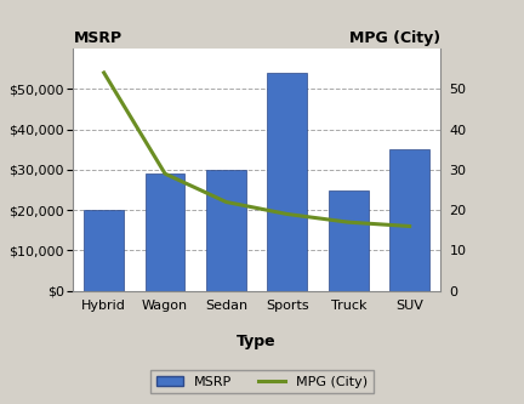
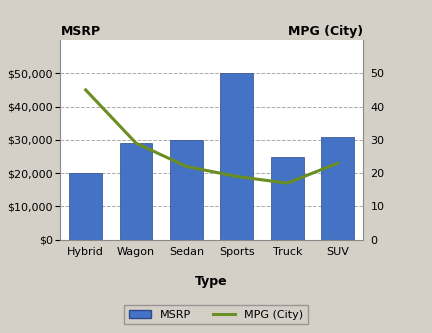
MPG (City)/Hybrid: 54 -> 45
MSRP/Sports: $54,000 -> $50,000
MSRP/SUV: $35,000 -> $31,000
MPG (City)/SUV: 16 -> 23
